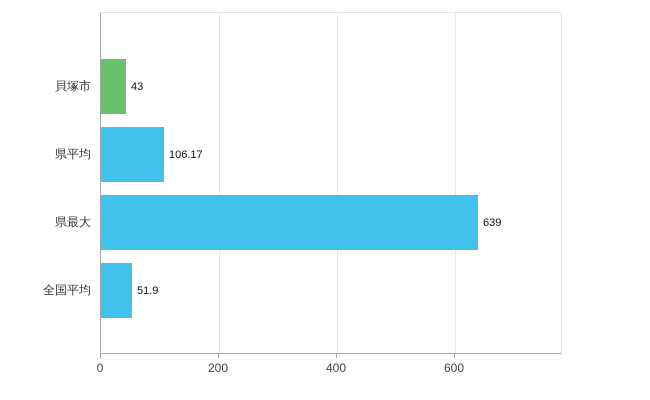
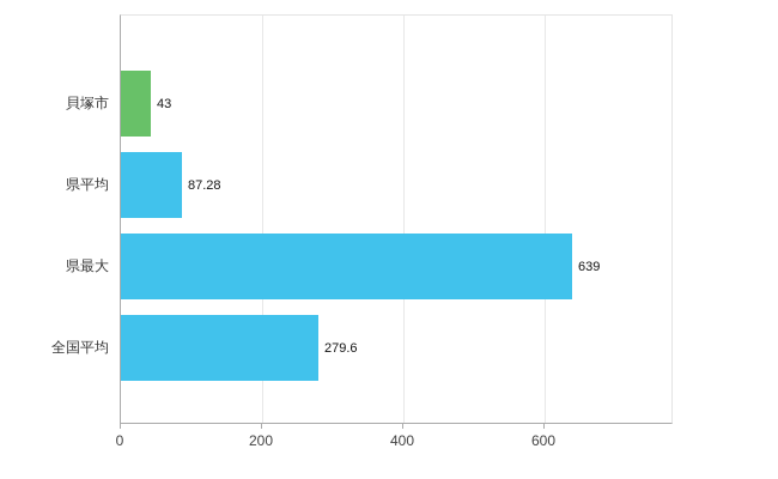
県平均: 106.17 -> 87.28
全国平均: 51.9 -> 279.6
